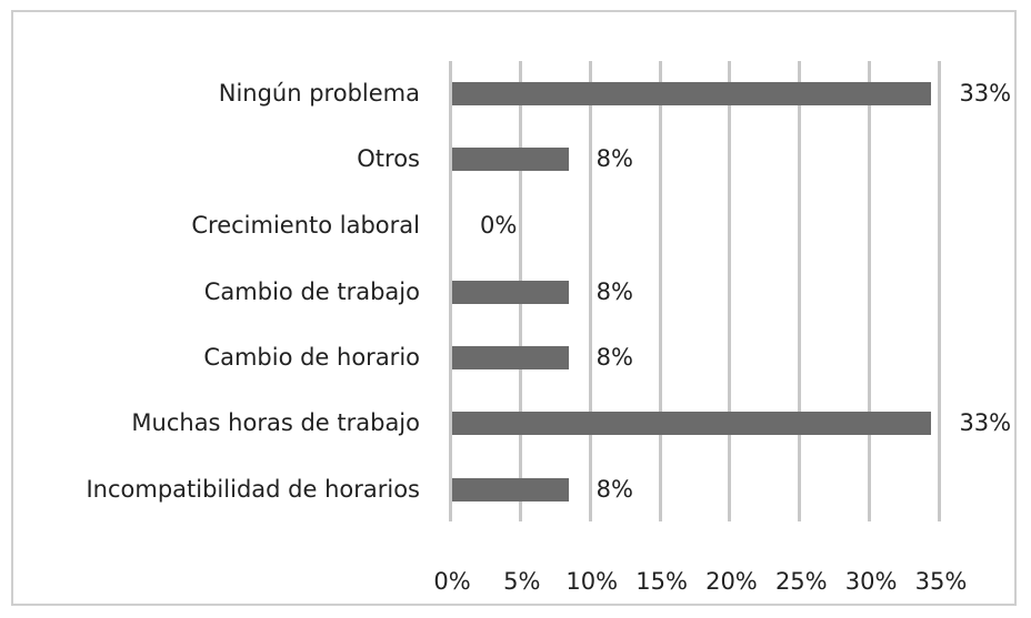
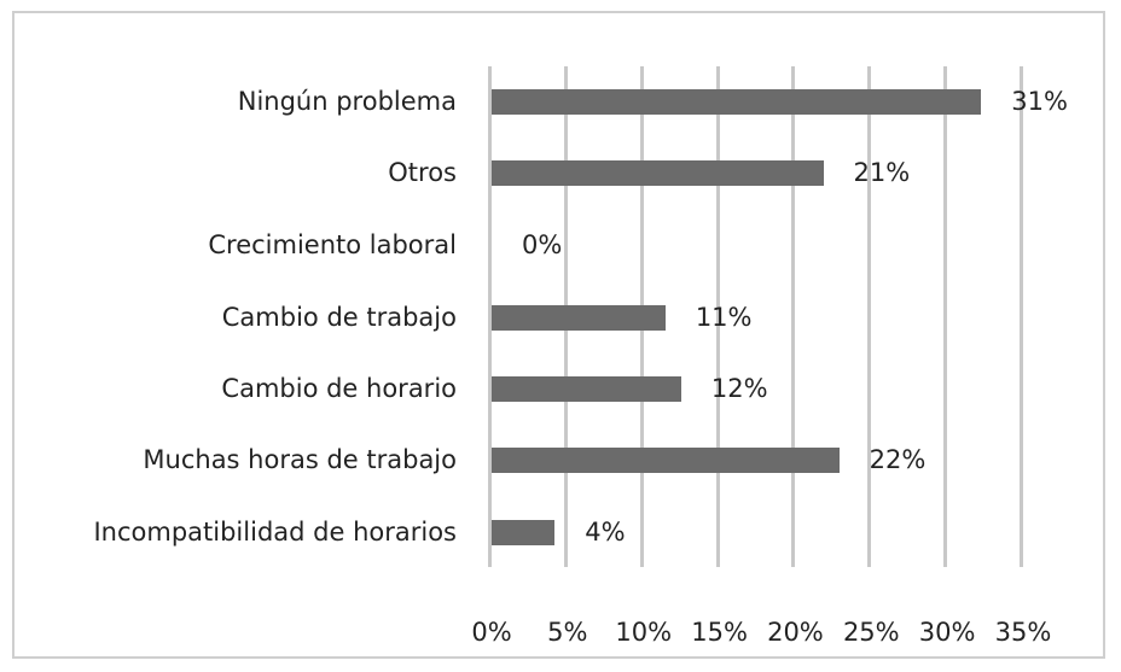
Ningún problema: 33% -> 31%
Otros: 8% -> 21%
Cambio de trabajo: 8% -> 11%
Cambio de horario: 8% -> 12%
Muchas horas de trabajo: 33% -> 22%
Incompatibilidad de horarios: 8% -> 4%
